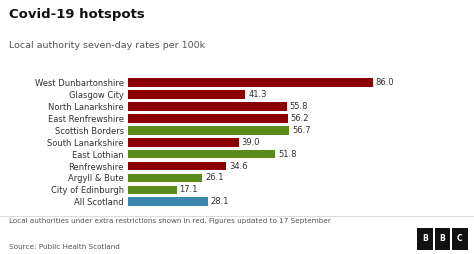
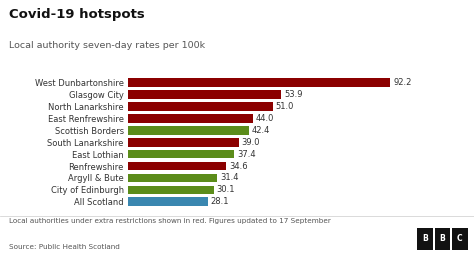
West Dunbartonshire: 86.0 -> 92.2
Glasgow City: 41.3 -> 53.9
North Lanarkshire: 55.8 -> 51.0
East Renfrewshire: 56.2 -> 44.0
Scottish Borders: 56.7 -> 42.4
East Lothian: 51.8 -> 37.4
Argyll & Bute: 26.1 -> 31.4
City of Edinburgh: 17.1 -> 30.1
